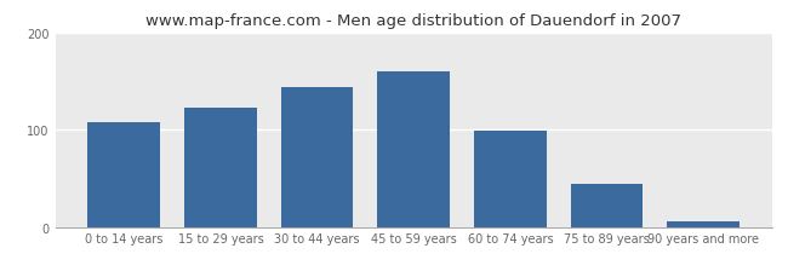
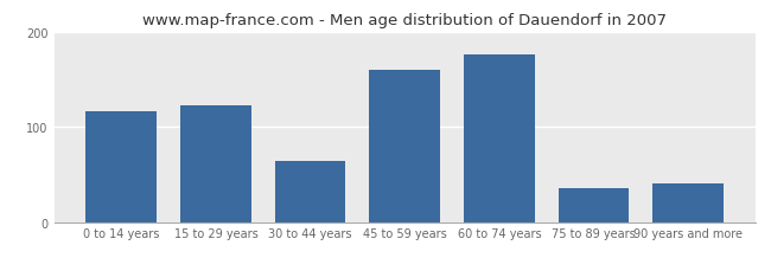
0 to 14 years: 107 -> 116
30 to 44 years: 143 -> 64
60 to 74 years: 99 -> 176
75 to 89 years: 44 -> 36
90 years and more: 6 -> 40
